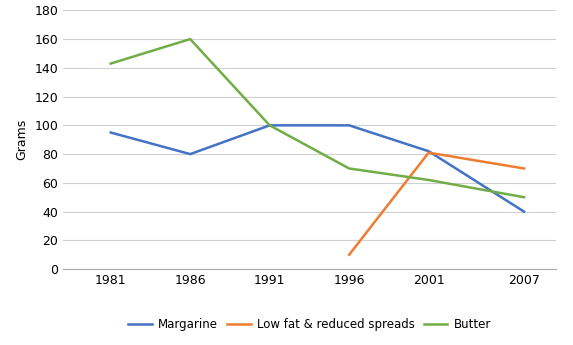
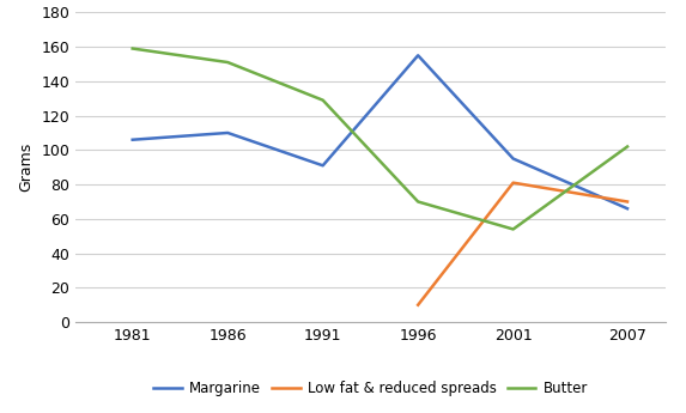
Margarine/1981: 95 -> 106
Butter/1981: 143 -> 159
Margarine/1986: 80 -> 110
Butter/1986: 160 -> 151
Margarine/1991: 100 -> 91
Butter/1991: 100 -> 129
Margarine/1996: 100 -> 155
Margarine/2001: 82 -> 95
Butter/2001: 62 -> 54
Margarine/2007: 40 -> 66
Butter/2007: 50 -> 102
